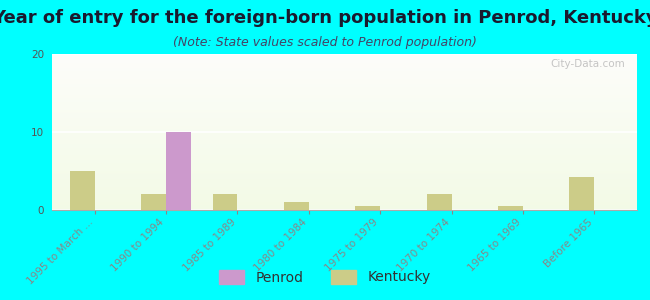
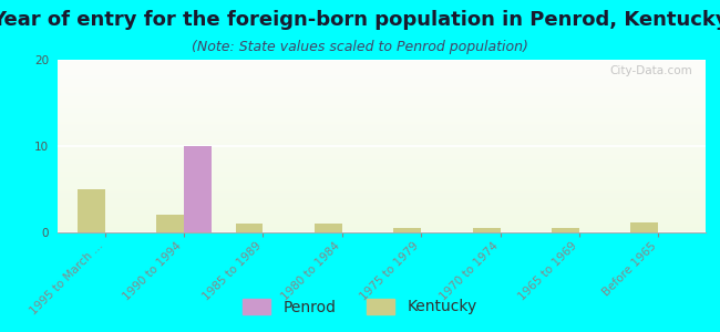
Kentucky/1985 to 1989: 2.0 -> 1.0
Kentucky/1970 to 1974: 2.0 -> 0.5
Kentucky/Before 1965: 4.2 -> 1.2
